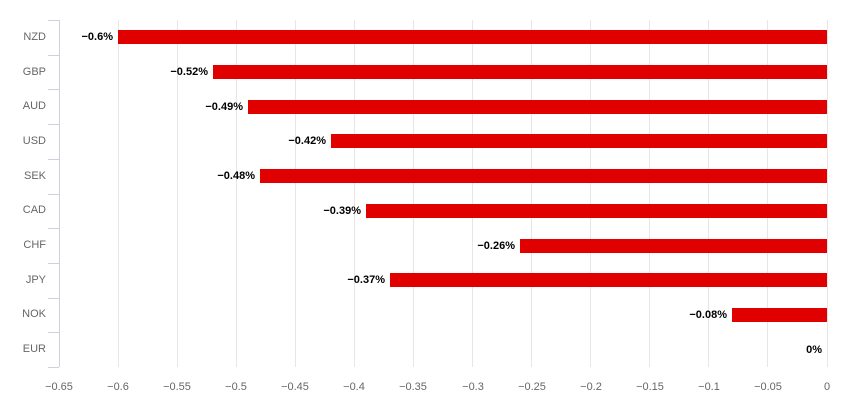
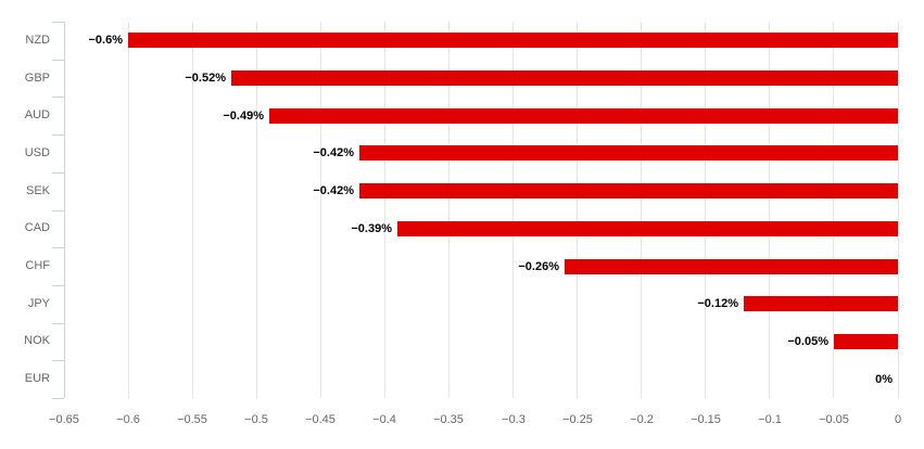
SEK: −0.48% -> −0.42%
JPY: −0.37% -> −0.12%
NOK: −0.08% -> −0.05%
